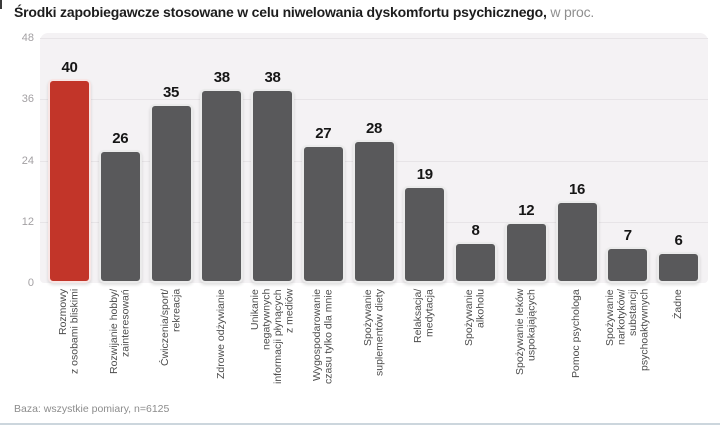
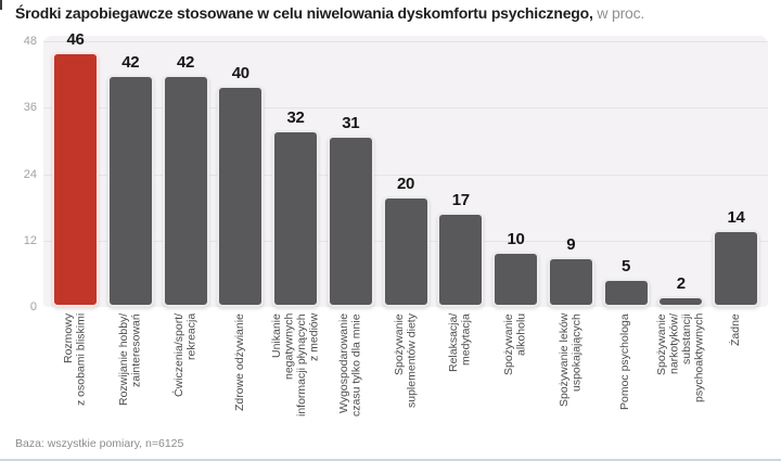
Rozmowy z osobami bliskimi: 40 -> 46
Rozwijanie hobby/ zainteresowań: 26 -> 42
Ćwiczenia/sport/ rekreacja: 35 -> 42
Zdrowe odżywianie: 38 -> 40
Unikanie negatywnych informacji płynących z mediów: 38 -> 32
Wygospodarowanie czasu tylko dla mnie: 27 -> 31
Spożywanie suplementów diety: 28 -> 20
Relaksacja/ medytacja: 19 -> 17
Spożywanie alkoholu: 8 -> 10
Spożywanie leków uspokajających: 12 -> 9
Pomoc psychologa: 16 -> 5
Spożywanie narkotyków/ substancji psychoaktywnych: 7 -> 2
Żadne: 6 -> 14
